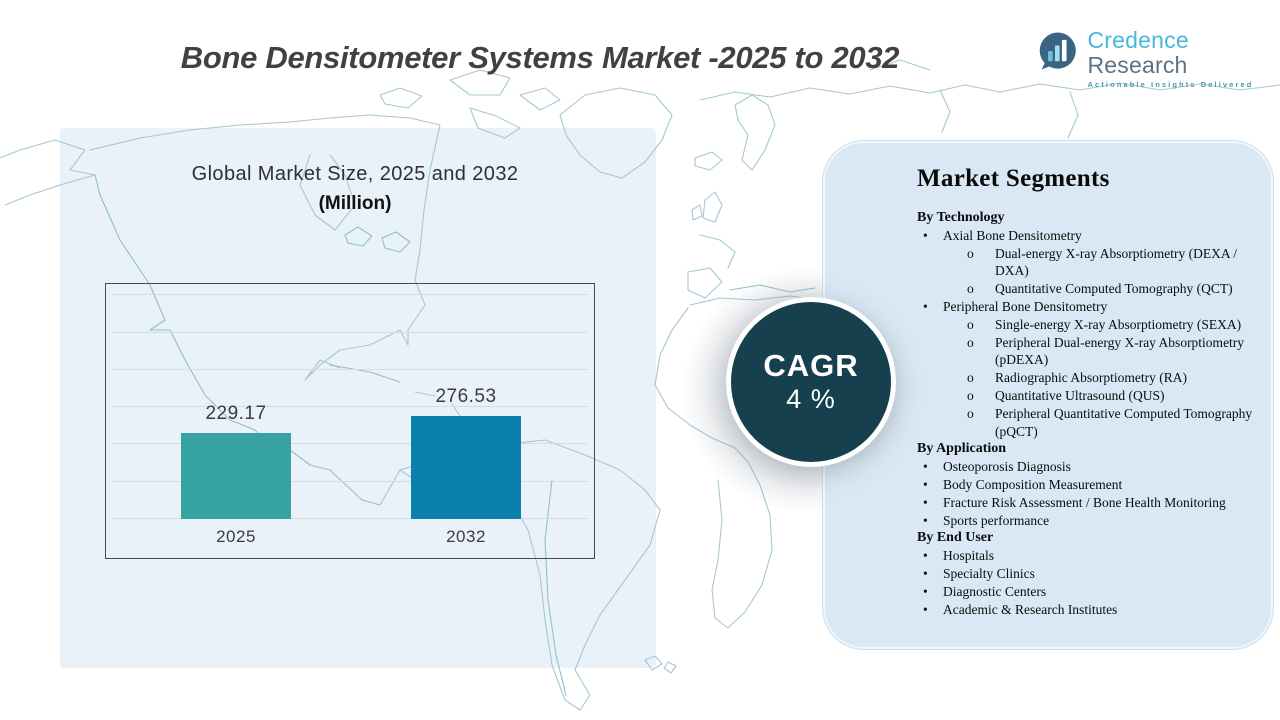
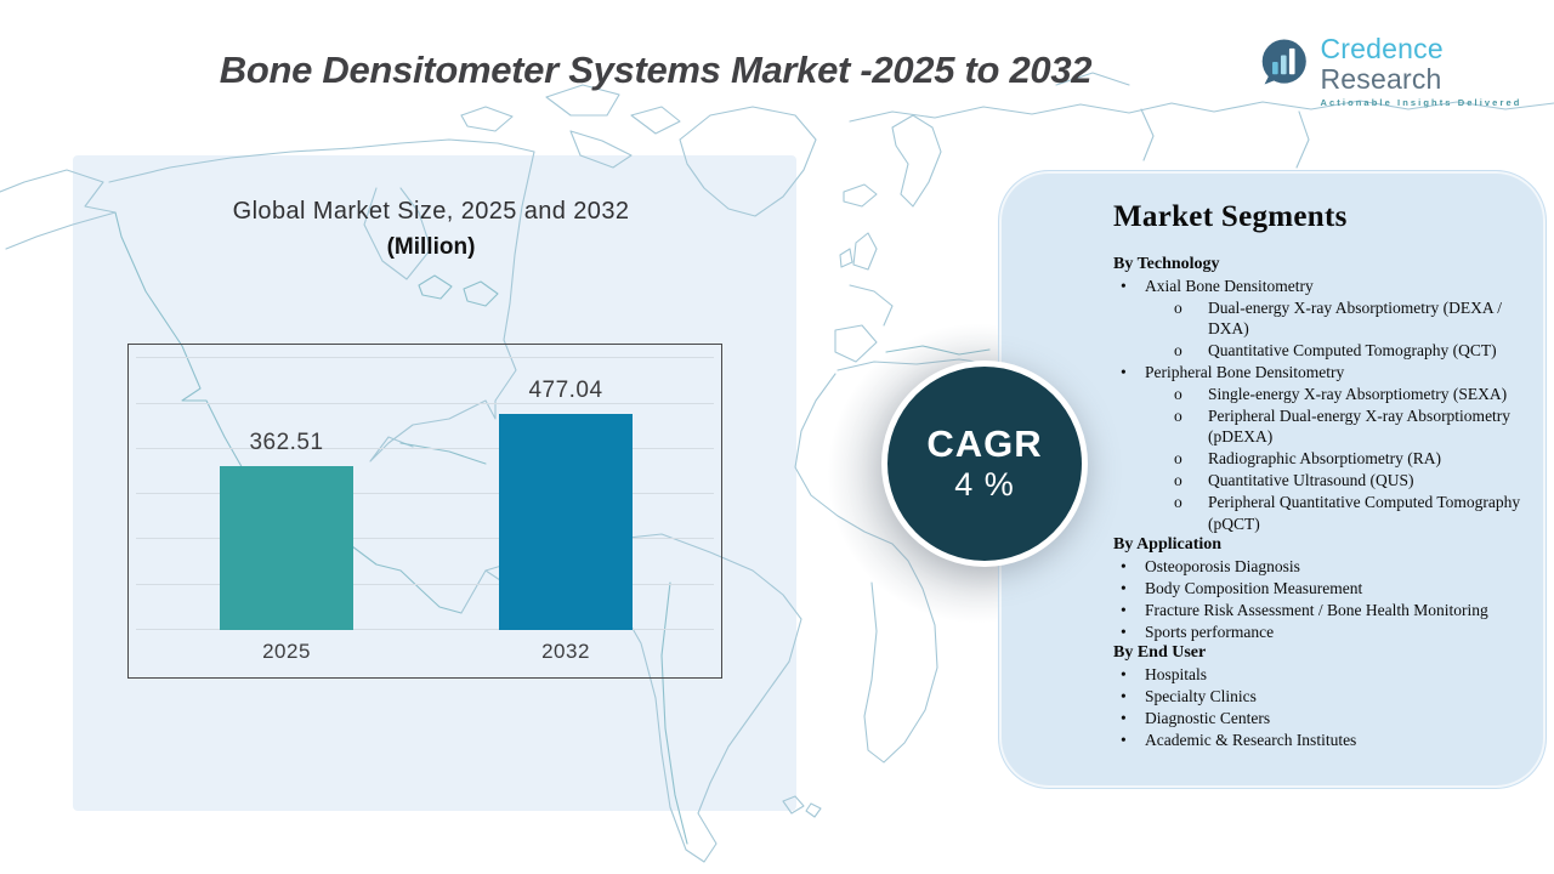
2025: 229.17 -> 362.51
2032: 276.53 -> 477.04
